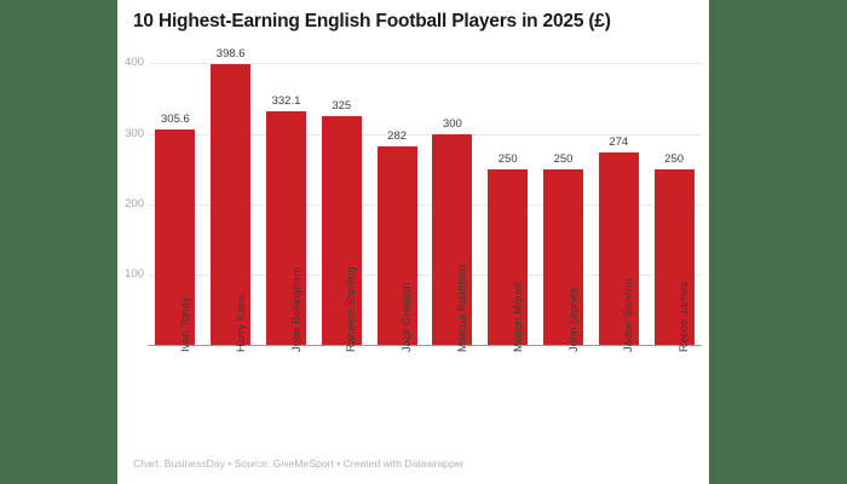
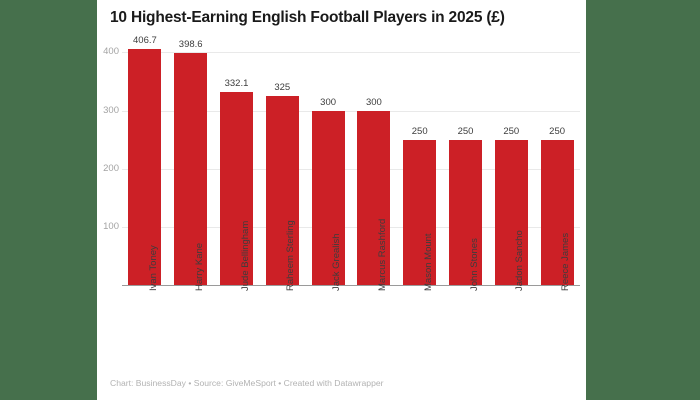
Ivan Toney: 305.6 -> 406.7
Jack Grealish: 282 -> 300
Jadon Sancho: 274 -> 250
